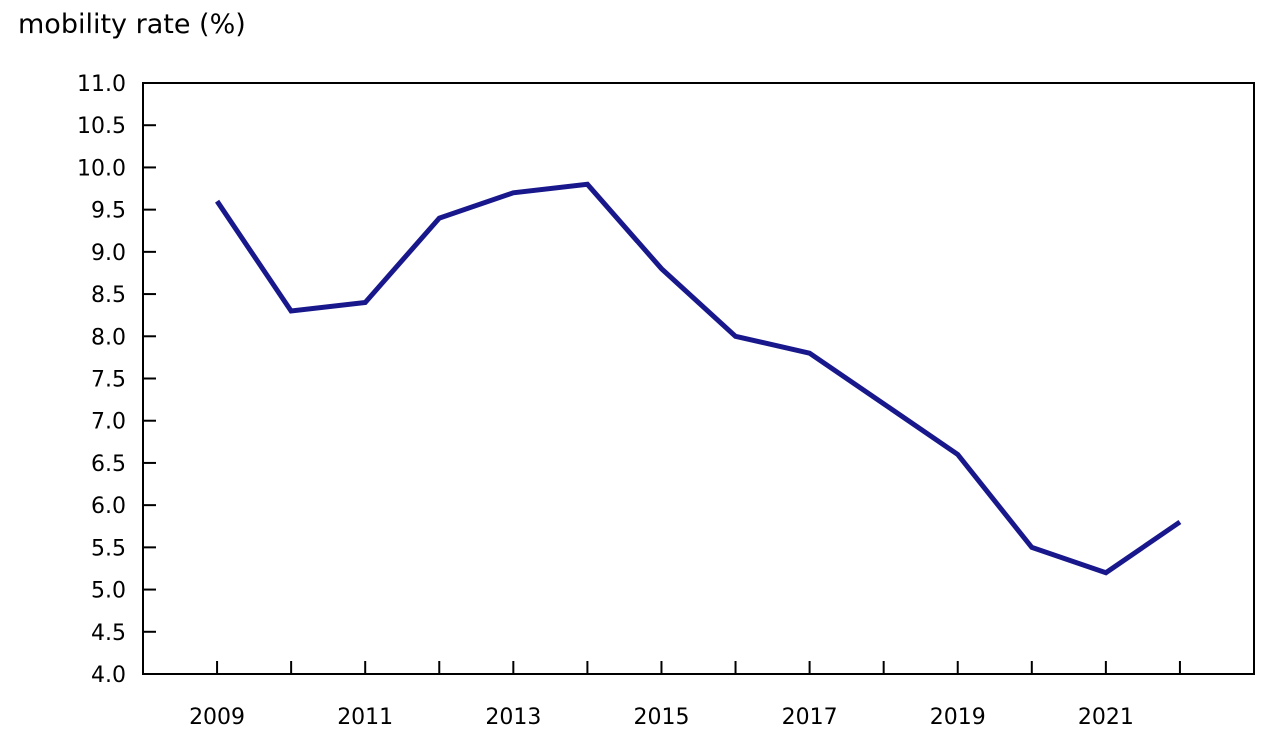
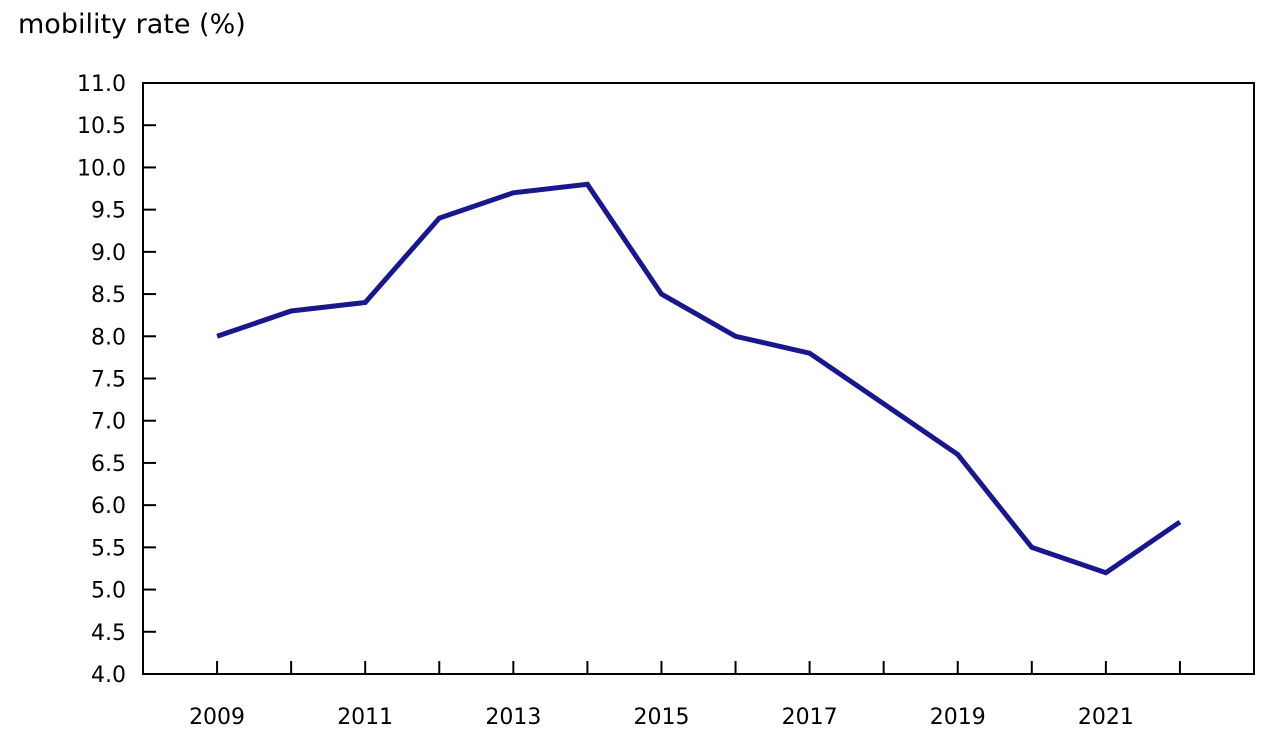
2009: 9.6 -> 8.0
2015: 8.8 -> 8.5
